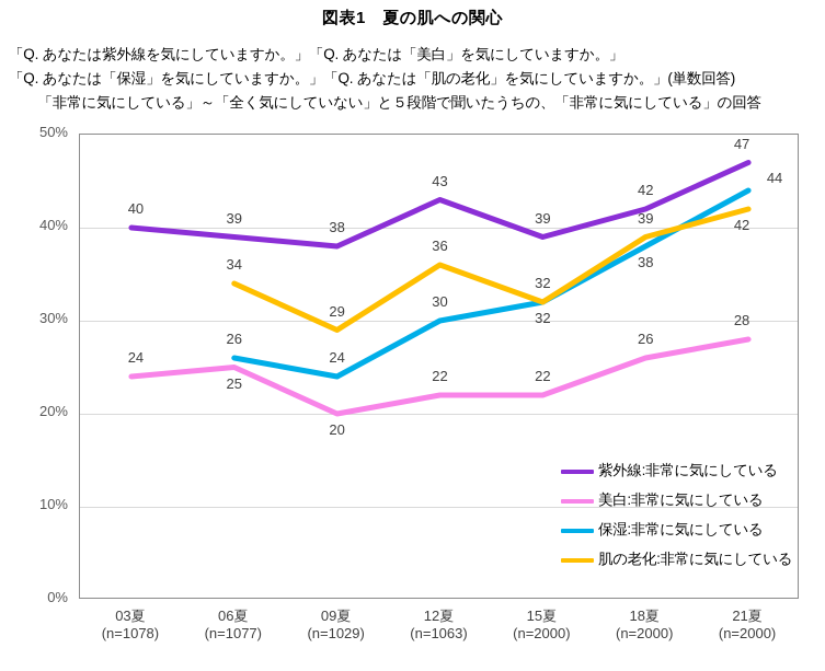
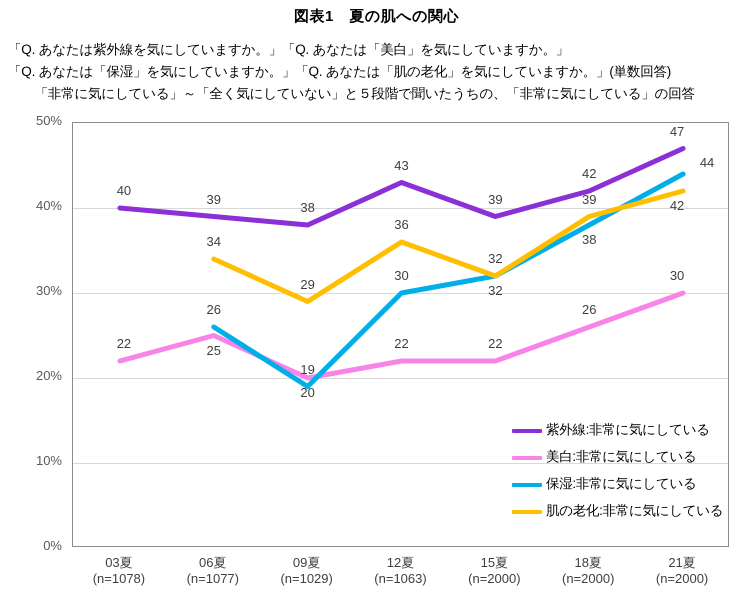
美白:非常に気にしている/03夏: 24 -> 22
保湿:非常に気にしている/09夏: 24 -> 19
美白:非常に気にしている/21夏: 28 -> 30
